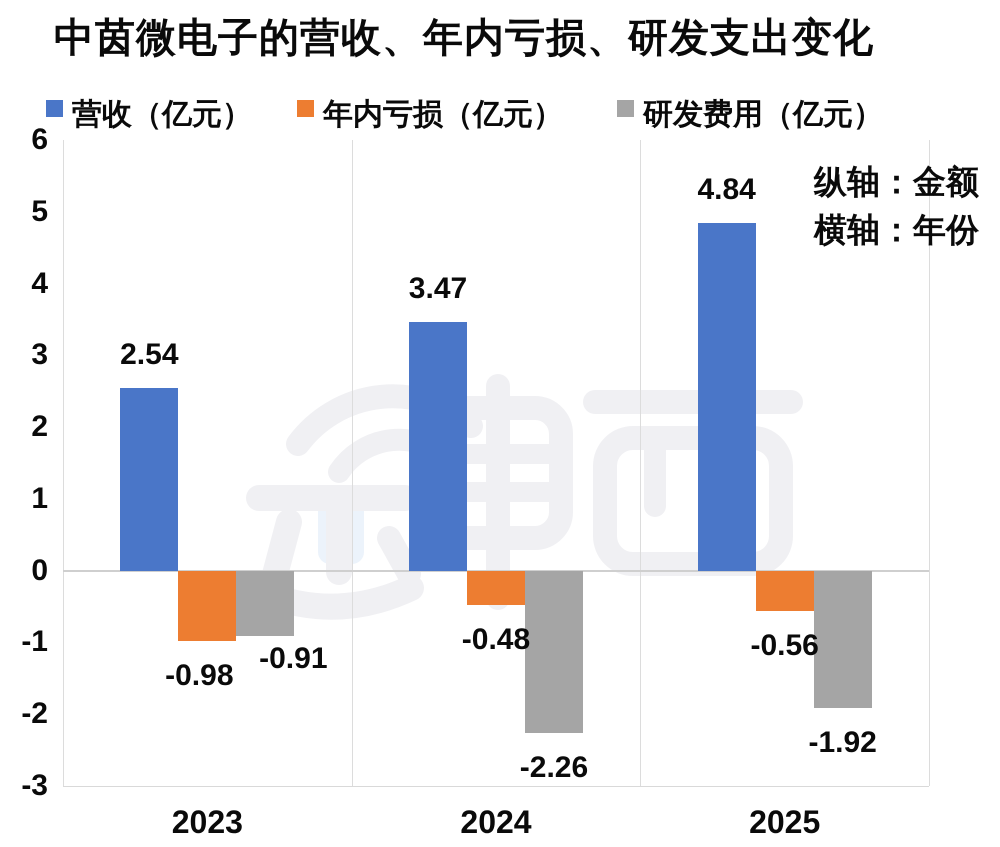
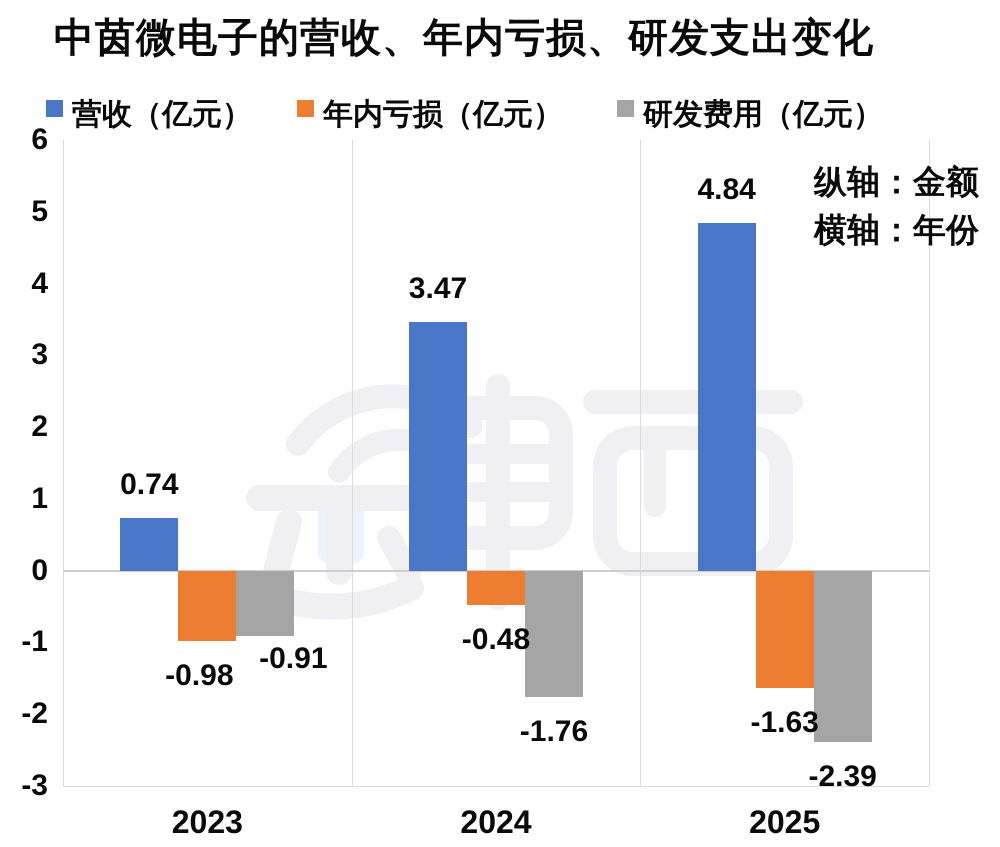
营收（亿元）/2023: 2.54 -> 0.74
研发费用（亿元）/2024: -2.26 -> -1.76
年内亏损（亿元）/2025: -0.56 -> -1.63
研发费用（亿元）/2025: -1.92 -> -2.39
